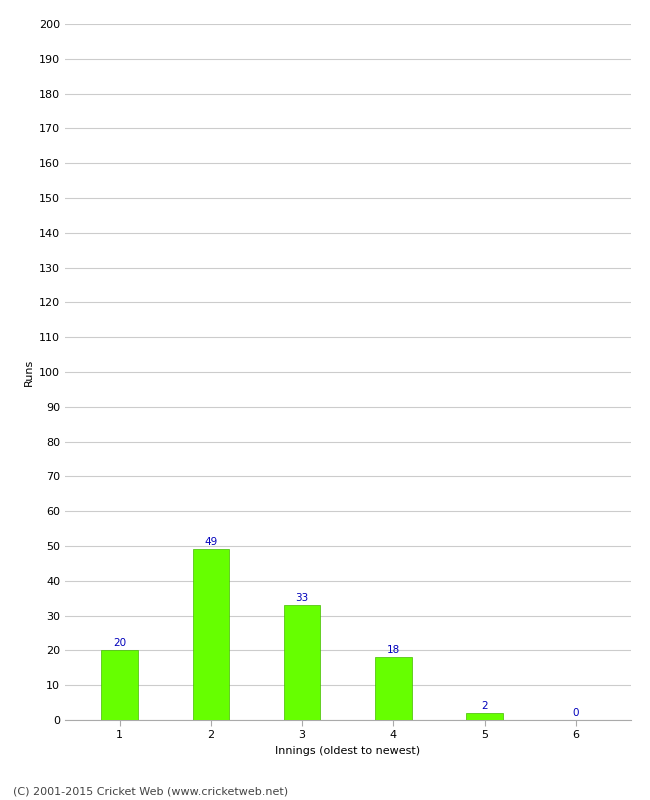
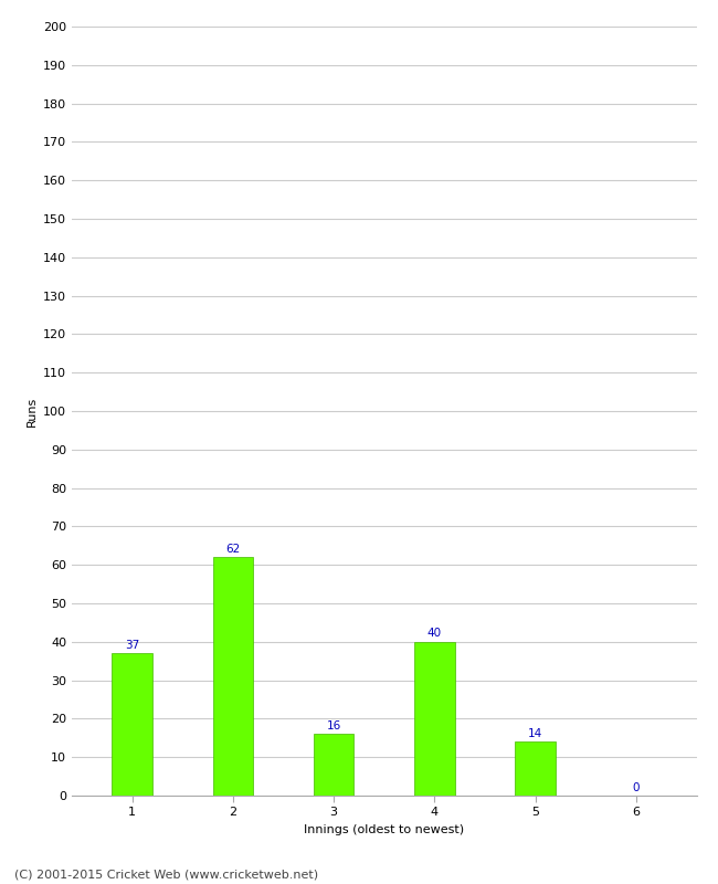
1: 20 -> 37
2: 49 -> 62
3: 33 -> 16
4: 18 -> 40
5: 2 -> 14
